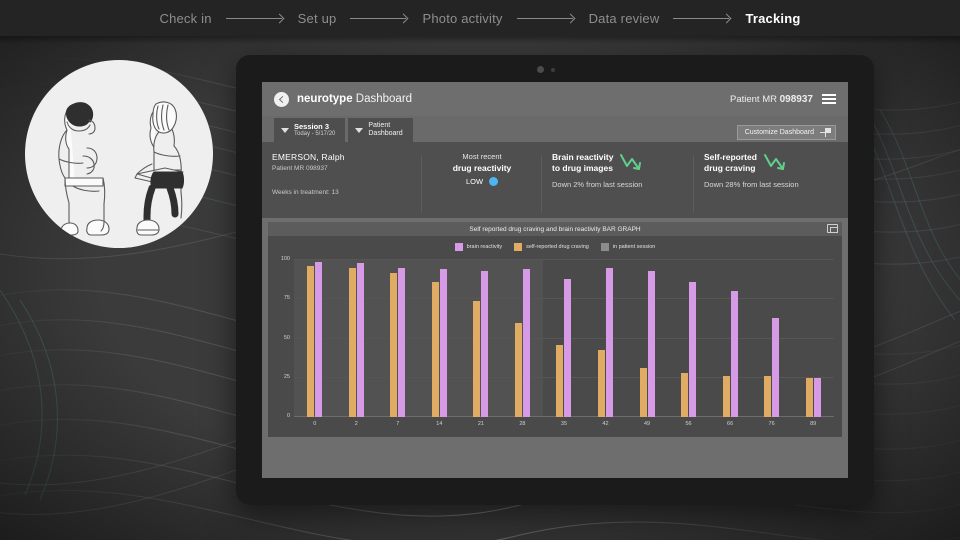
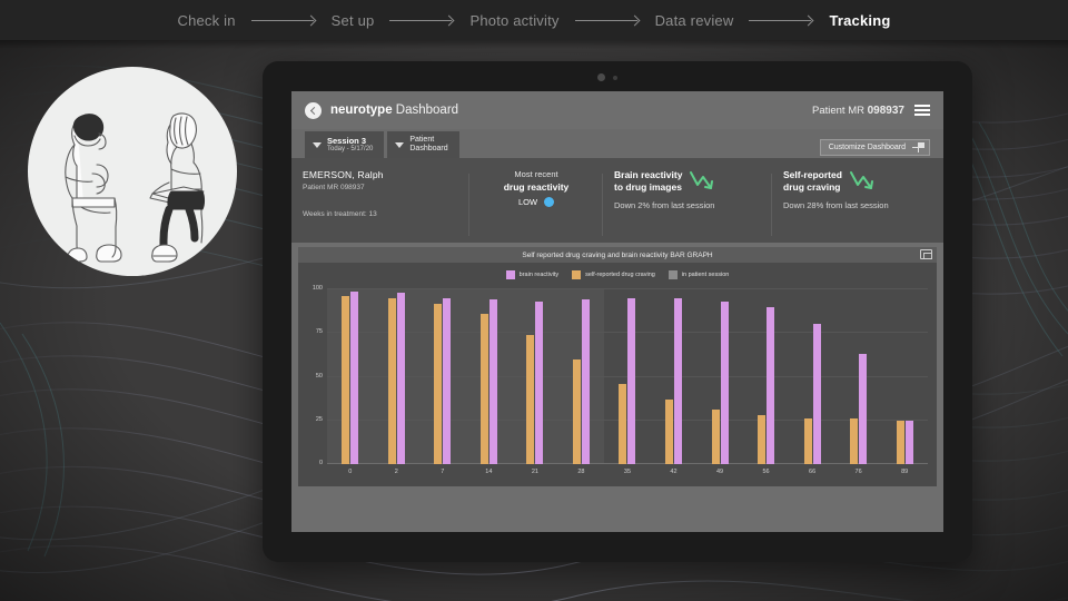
brain reactivity/35: 88 -> 95
self-reported drug craving/42: 43 -> 37
brain reactivity/56: 86 -> 90
